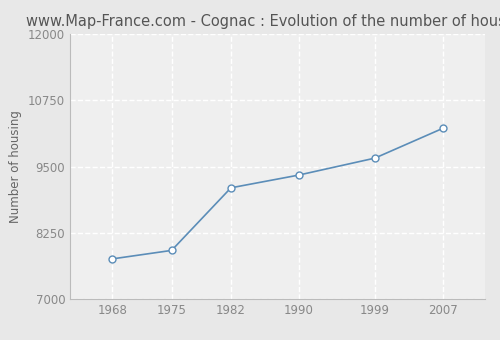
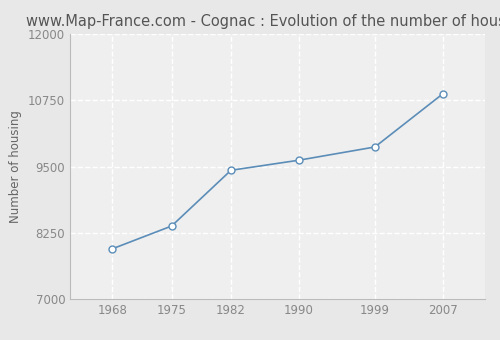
1968: 7760 -> 7950
1975: 7920 -> 8380
1982: 9100 -> 9430
1990: 9340 -> 9620
1999: 9660 -> 9870
2007: 10220 -> 10870
